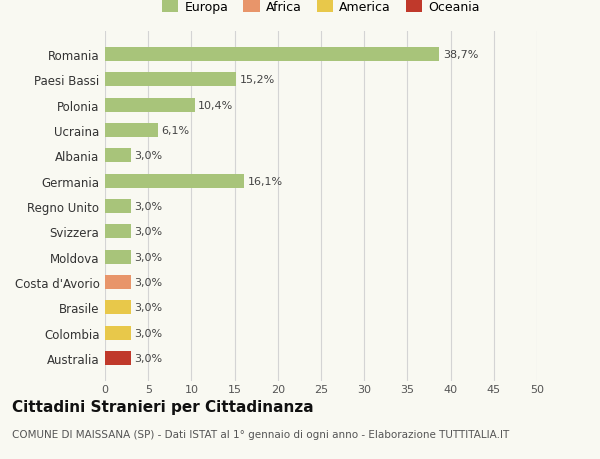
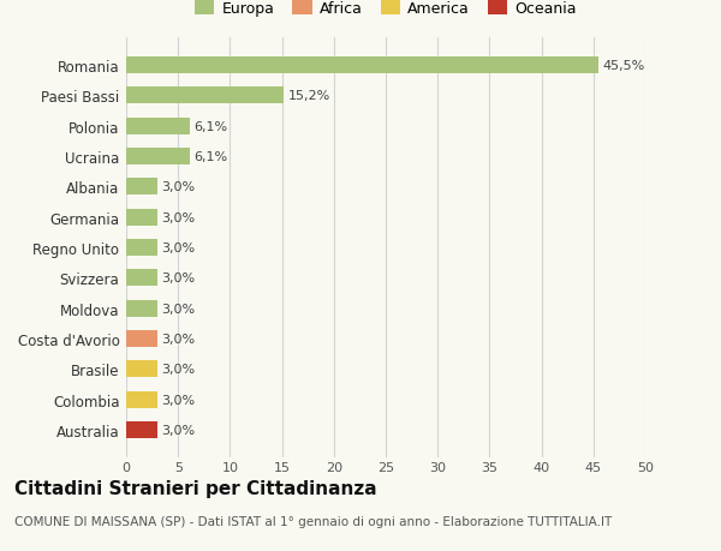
Romania: 38,7% -> 45,5%
Polonia: 10,4% -> 6,1%
Germania: 16,1% -> 3,0%
